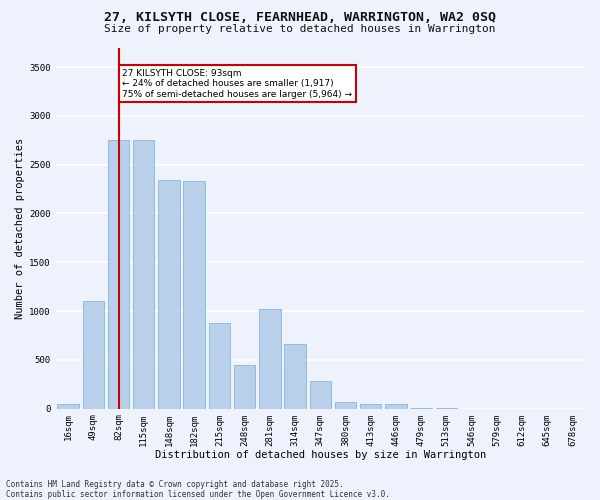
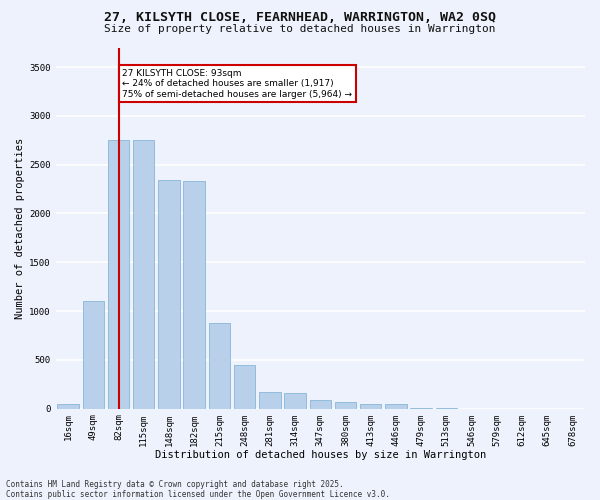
281sqm: 1020 -> 180
314sqm: 660 -> 160
347sqm: 280 -> 90
